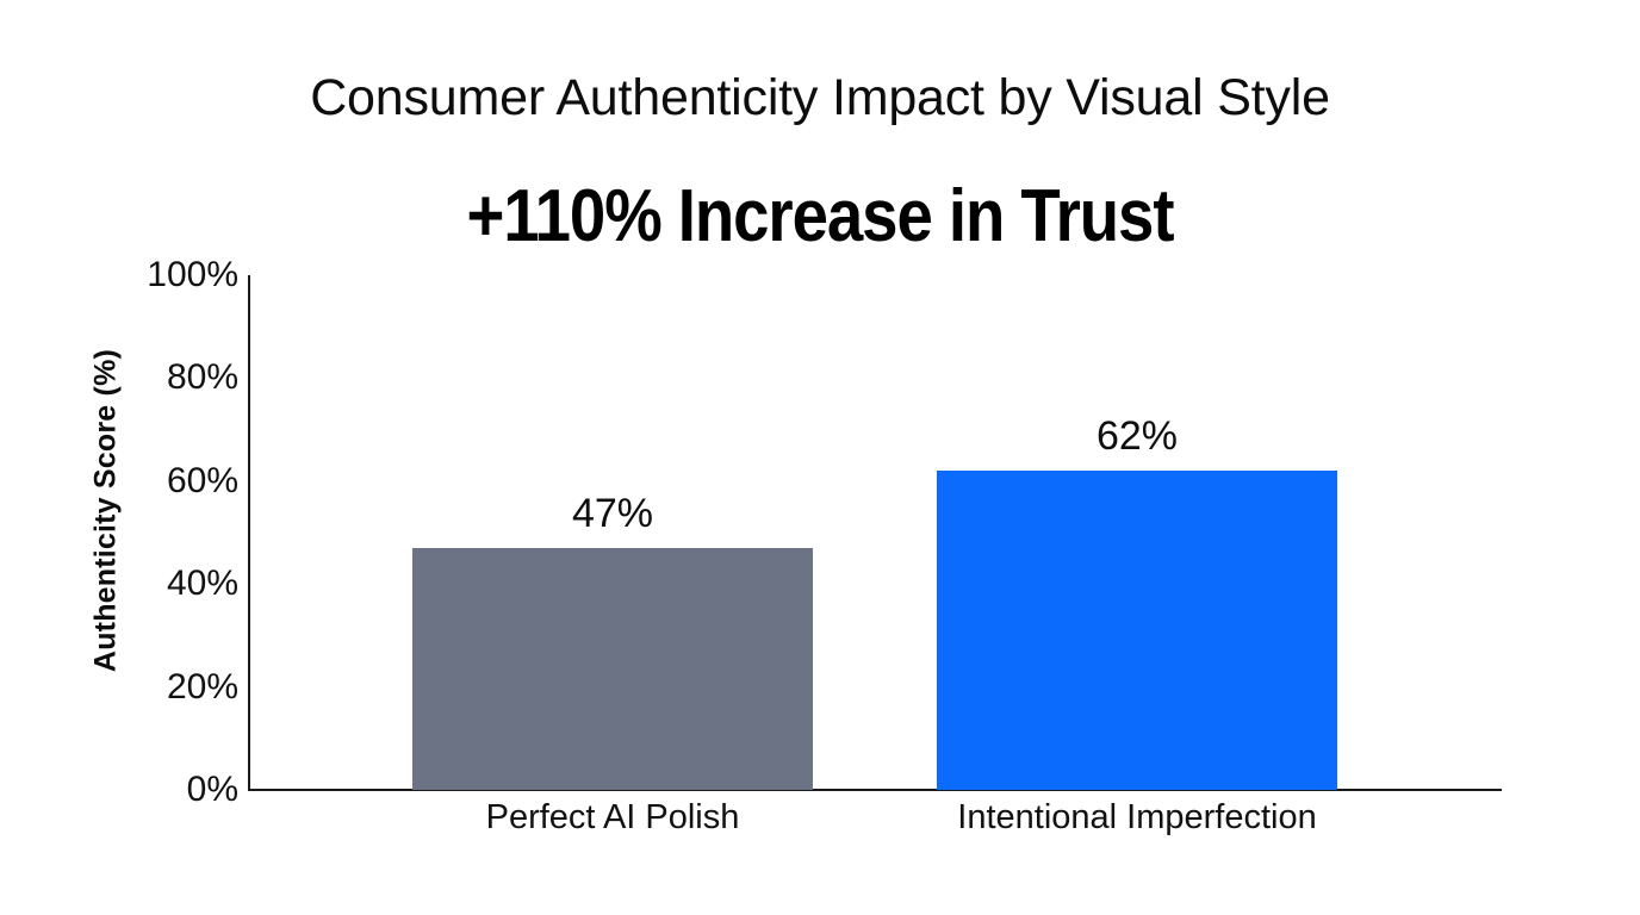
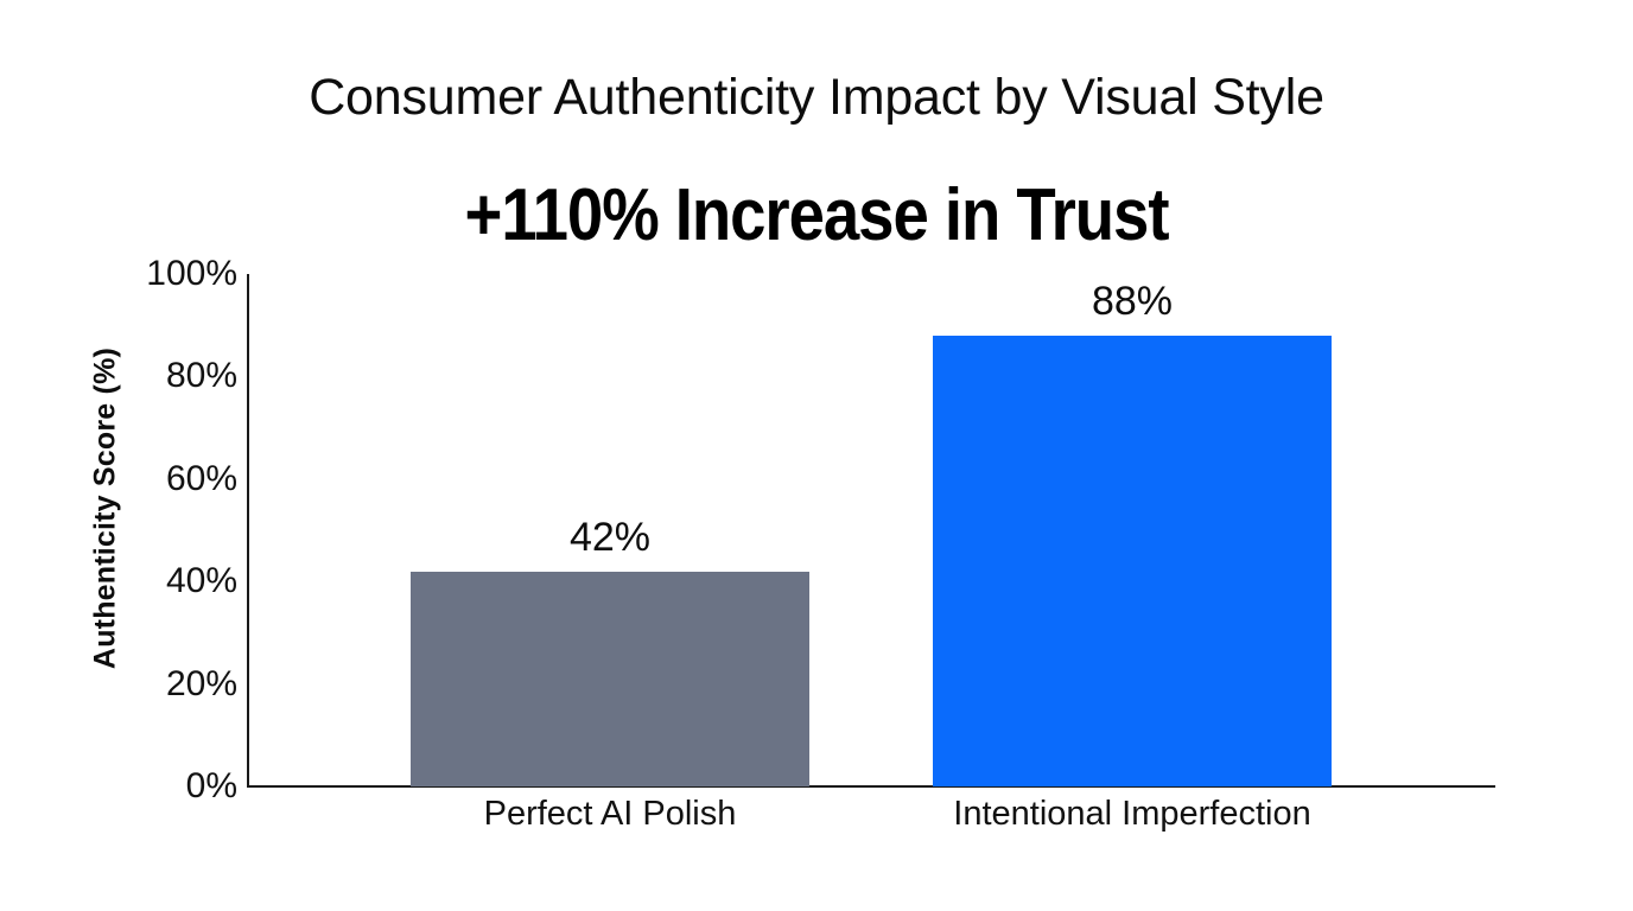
Perfect AI Polish: 47% -> 42%
Intentional Imperfection: 62% -> 88%
